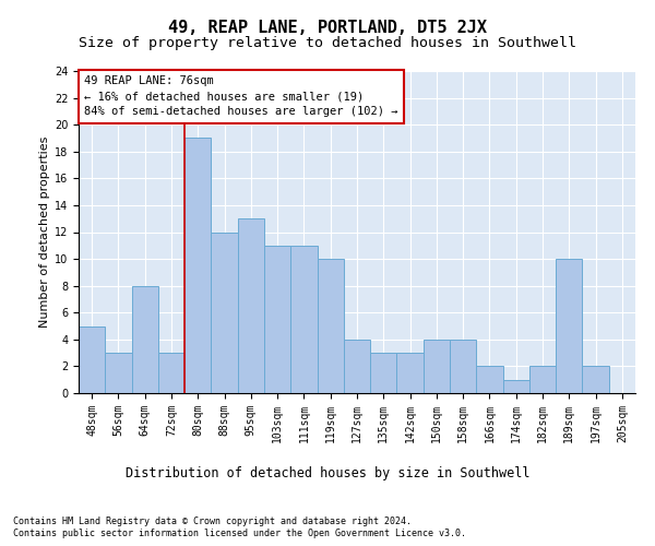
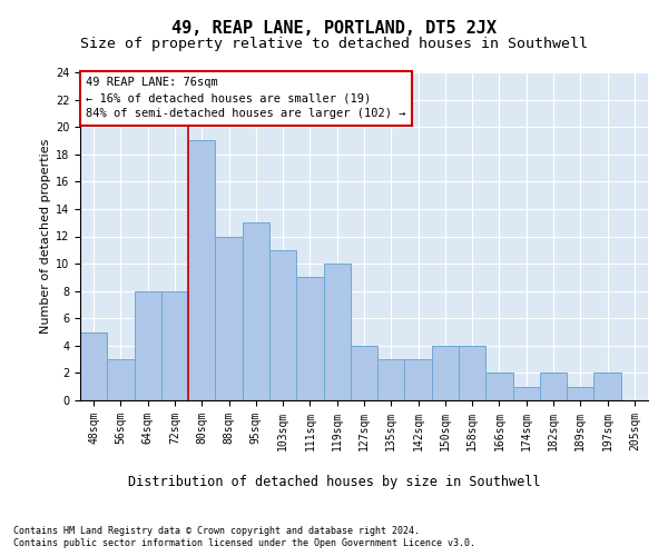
72sqm: 3 -> 8
111sqm: 11 -> 9
189sqm: 10 -> 1
